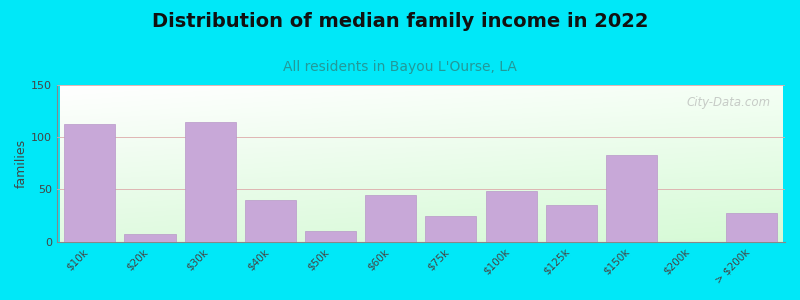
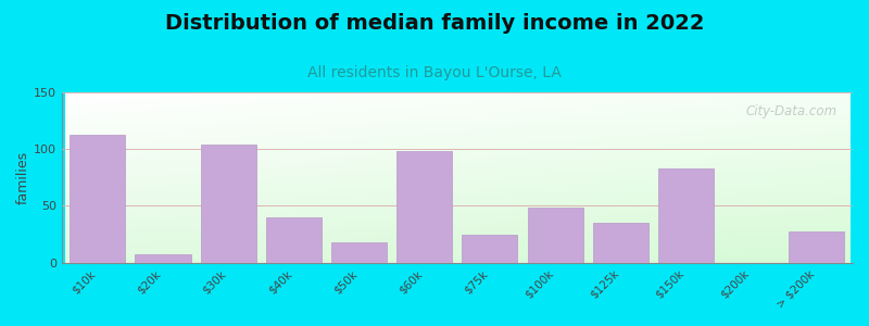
$30k: 115 -> 104
$50k: 10 -> 18
$60k: 45 -> 98
